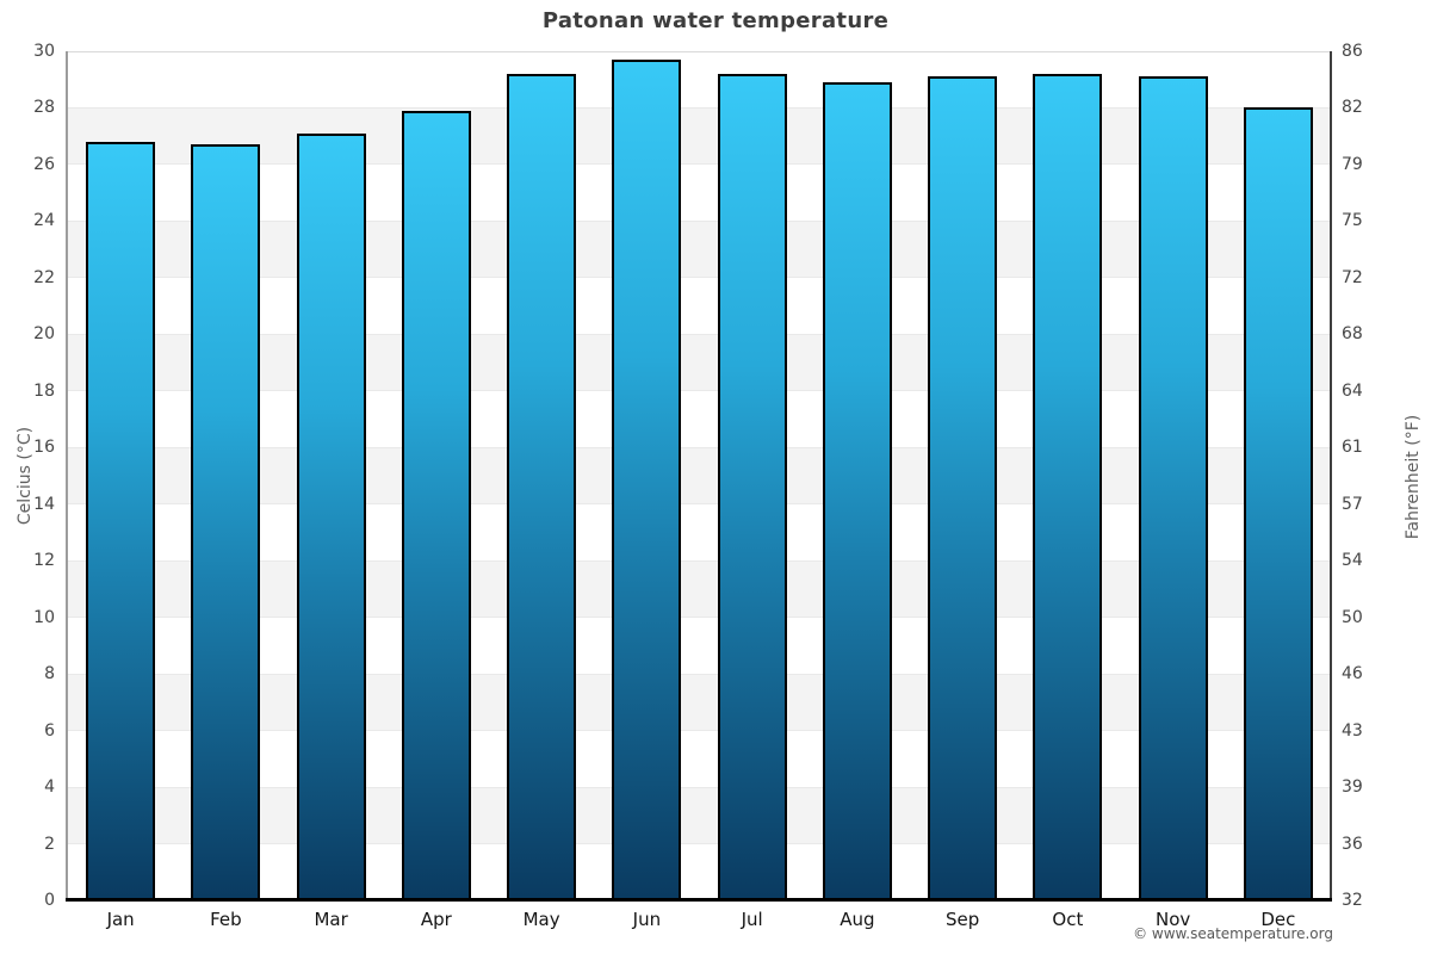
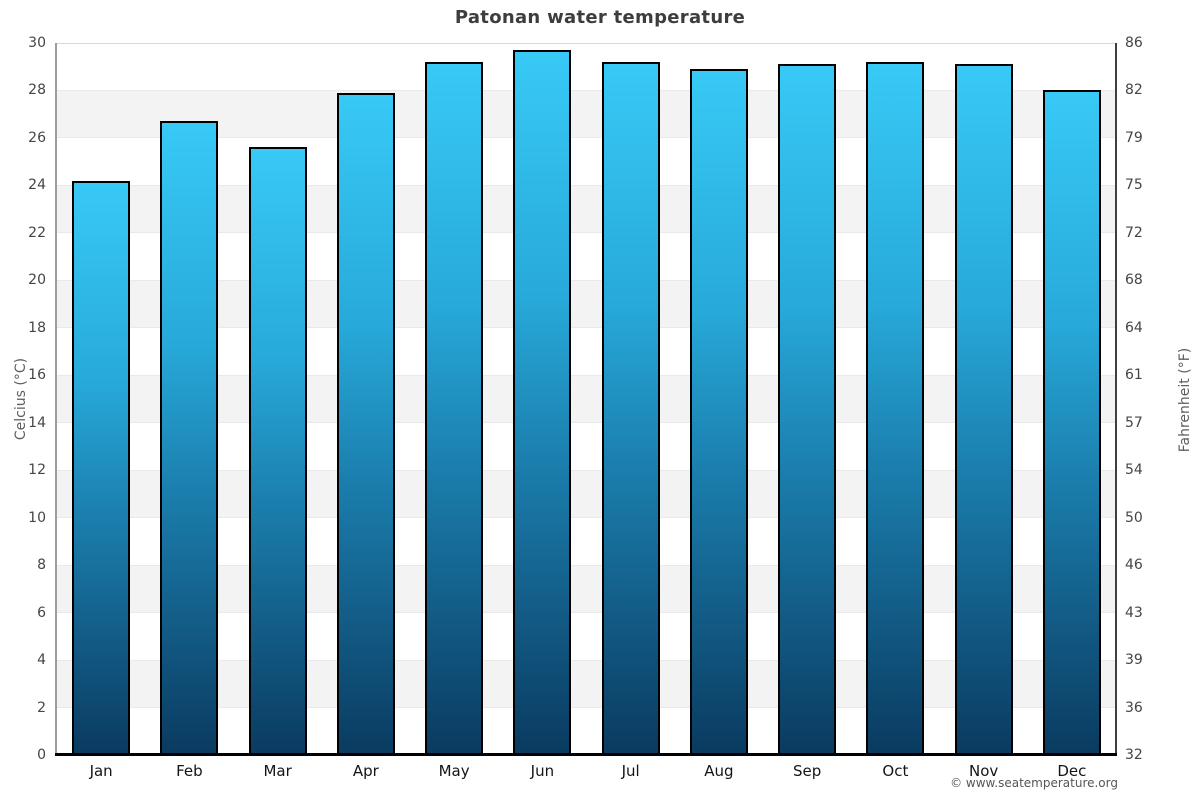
Jan: 26.8 -> 24.2
Mar: 27.1 -> 25.6
